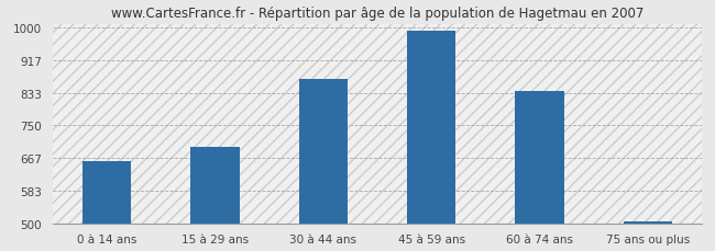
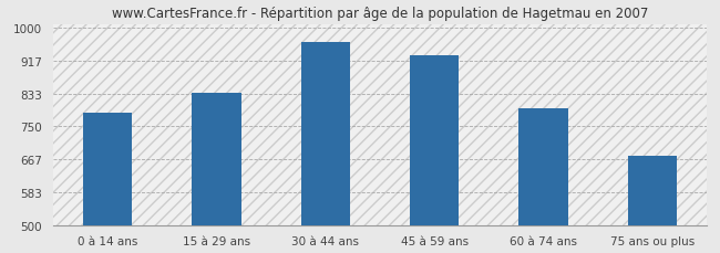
0 à 14 ans: 660 -> 785
15 à 29 ans: 695 -> 835
30 à 44 ans: 868 -> 965
45 à 59 ans: 993 -> 930
60 à 74 ans: 838 -> 795
75 ans ou plus: 505 -> 675
